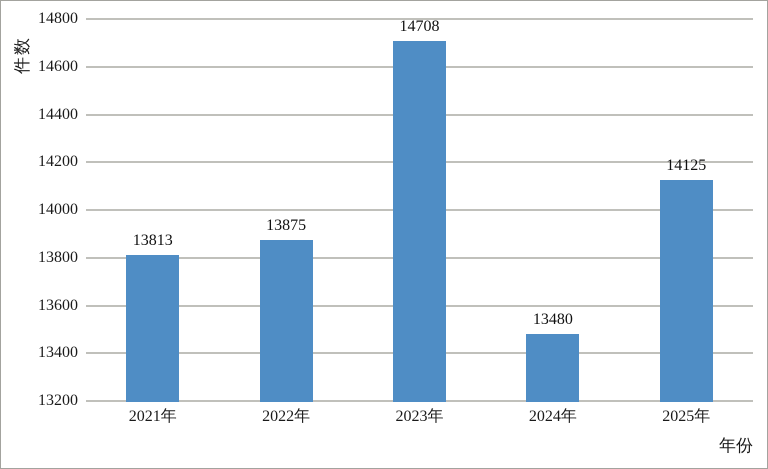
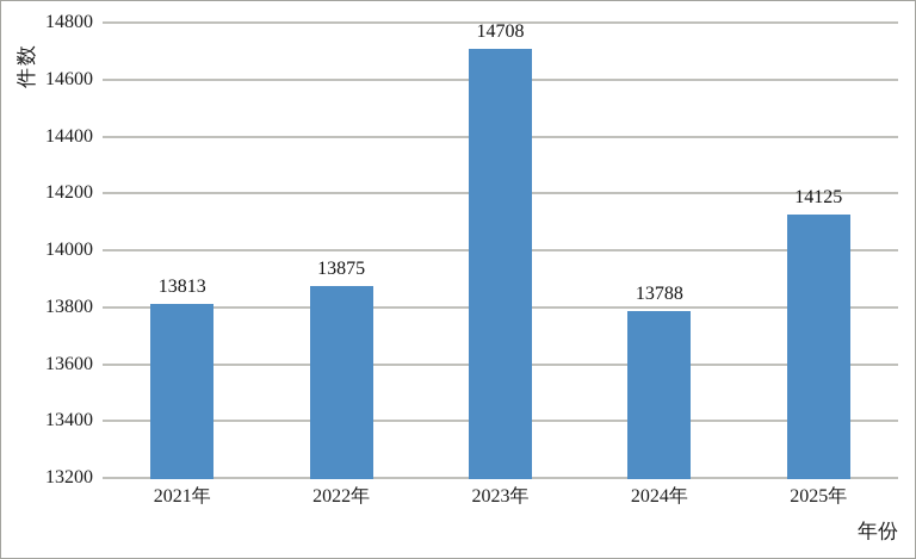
2024年: 13480 -> 13788
